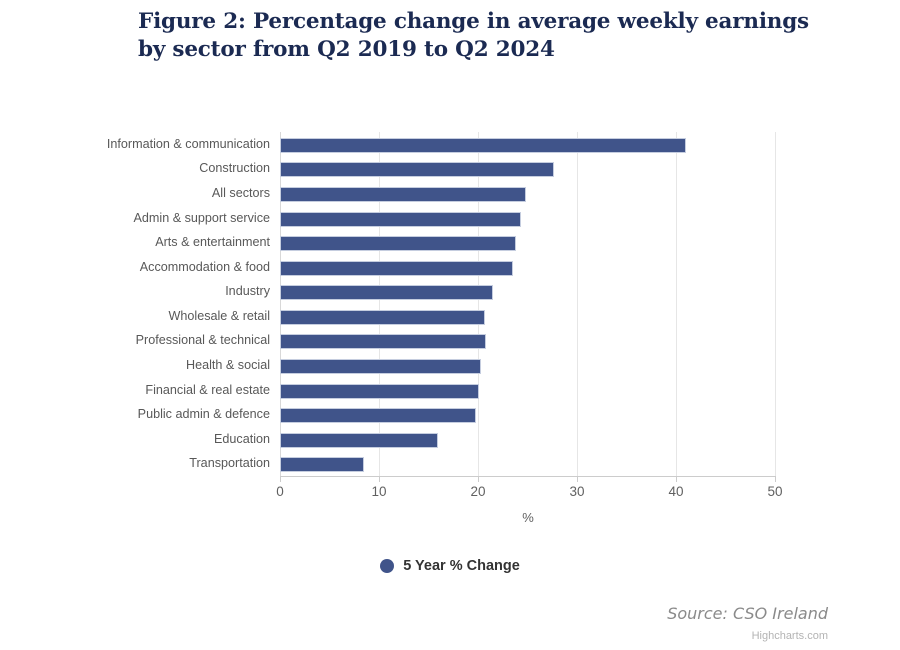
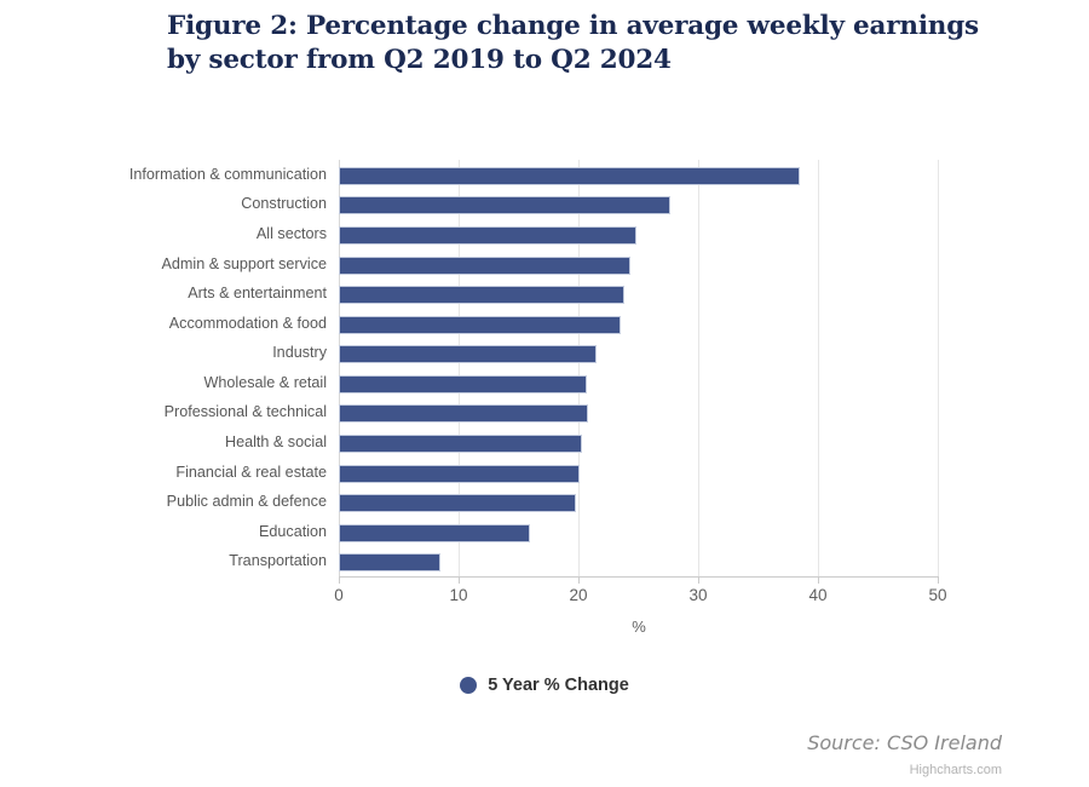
Information & communication: 41 -> 38
